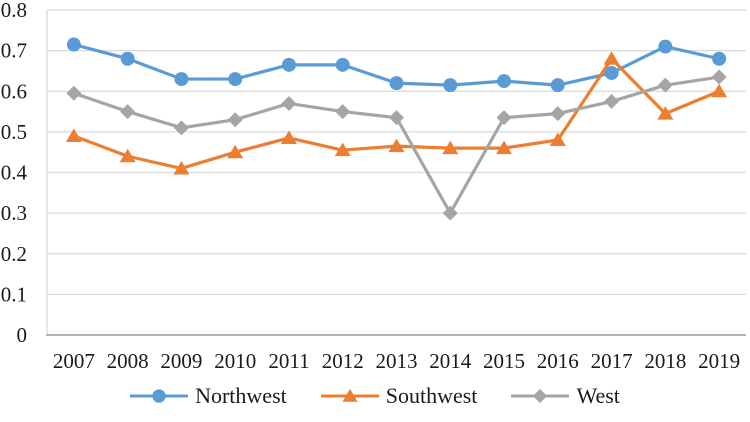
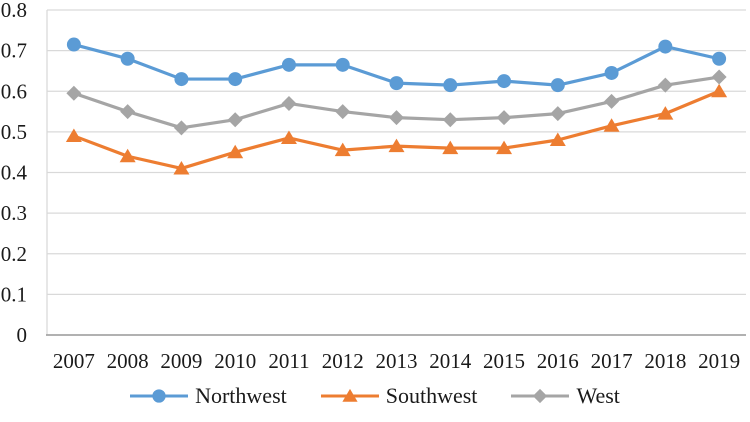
West/2014: 0.30 -> 0.53
Southwest/2017: 0.68 -> 0.52
